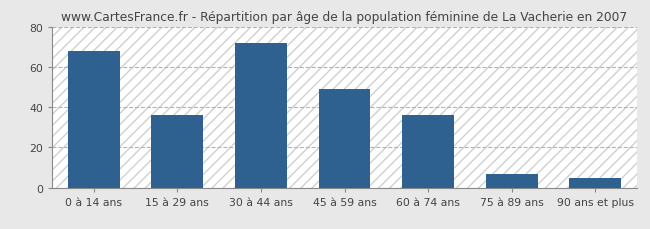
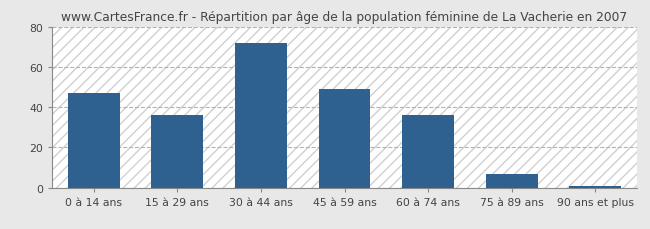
0 à 14 ans: 68 -> 47
90 ans et plus: 5 -> 1
